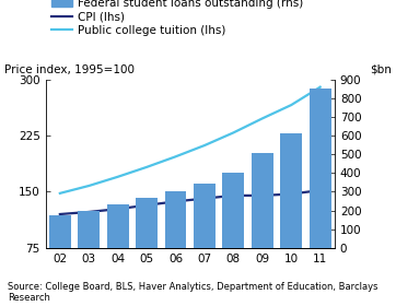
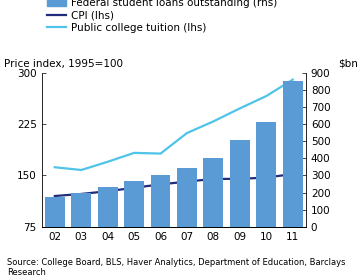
Public college tuition (lhs)/02: 148 -> 162
Public college tuition (lhs)/06: 197 -> 182
